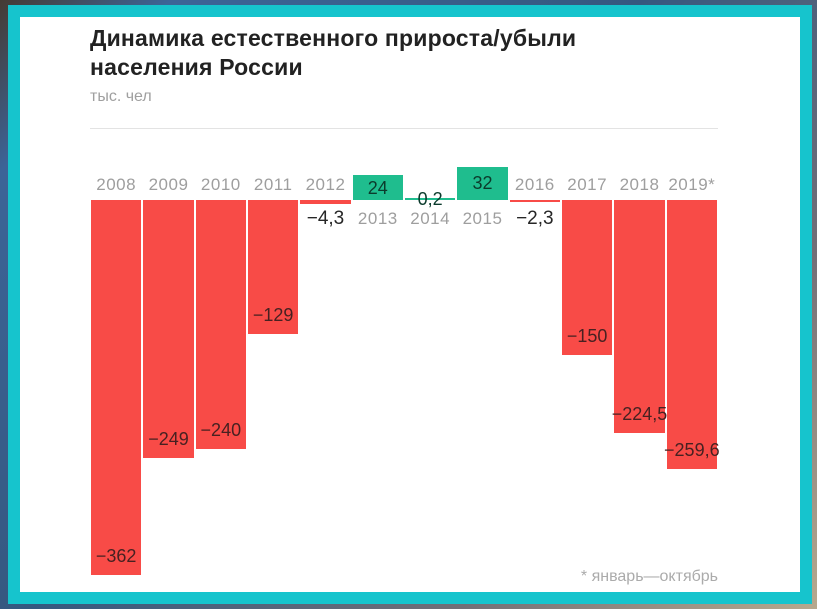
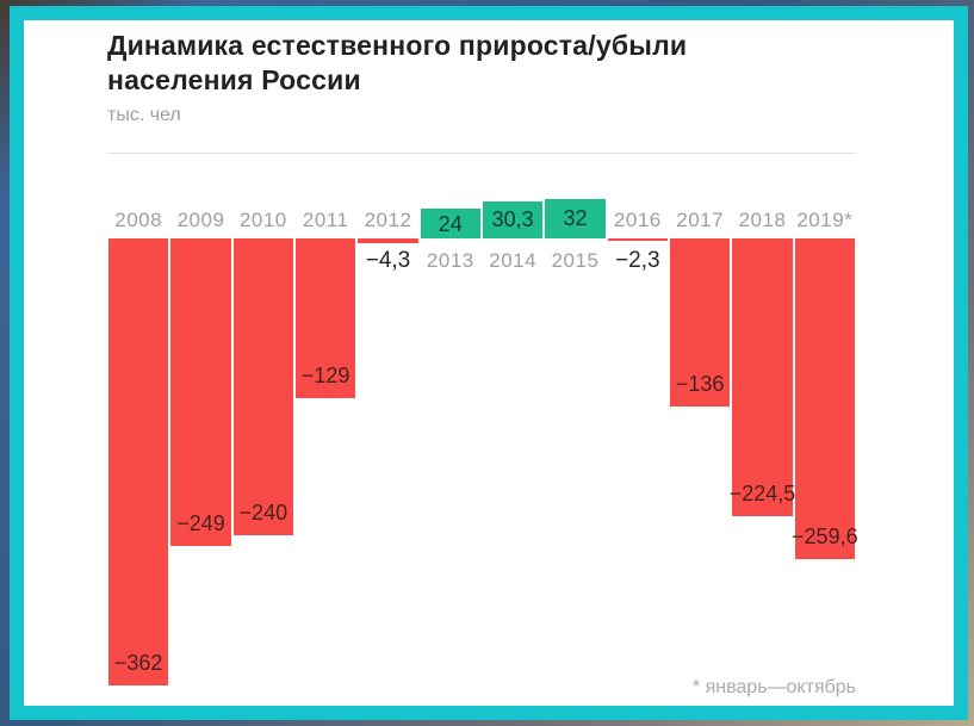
2014: 0,2 -> 30,3
2017: −150 -> −136
